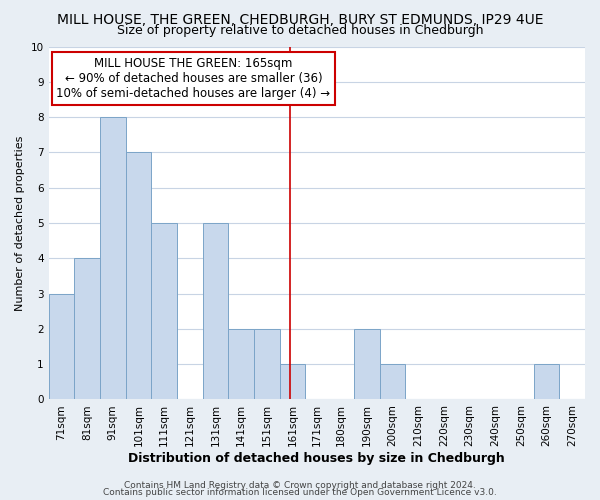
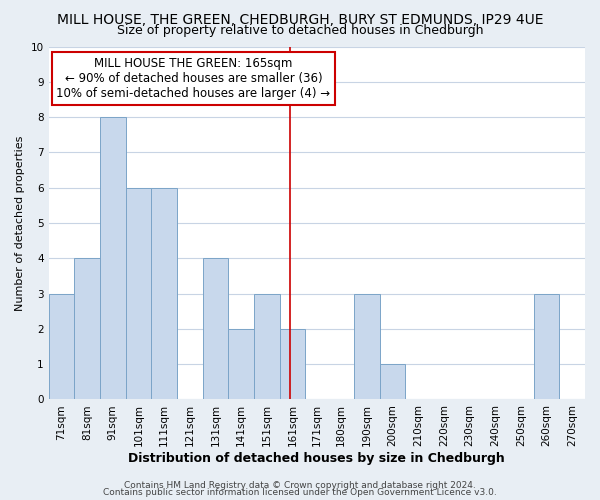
101sqm: 7 -> 6
111sqm: 5 -> 6
131sqm: 5 -> 4
151sqm: 2 -> 3
161sqm: 1 -> 2
190sqm: 2 -> 3
260sqm: 1 -> 3
